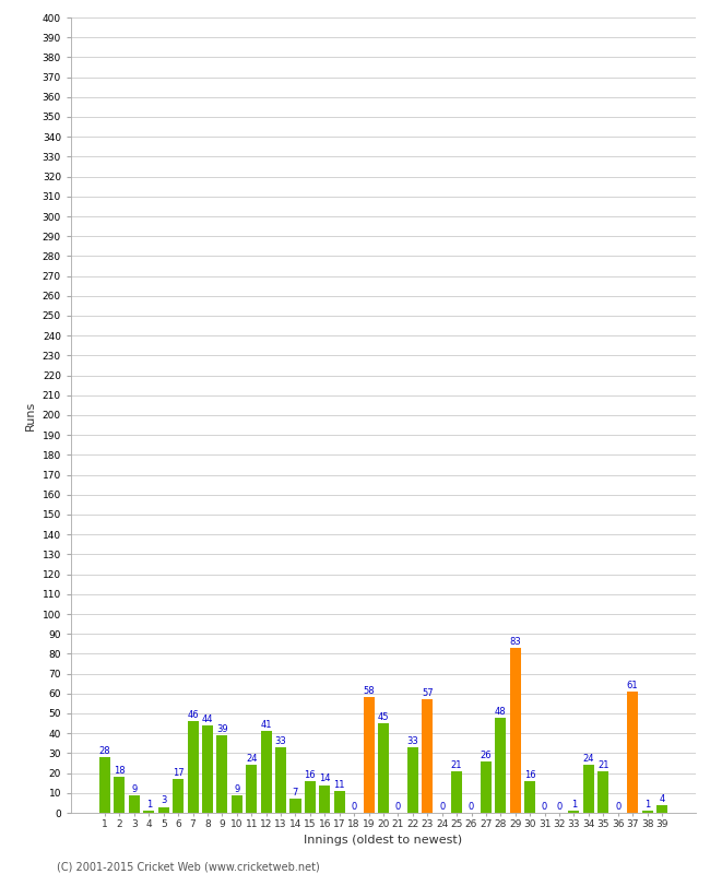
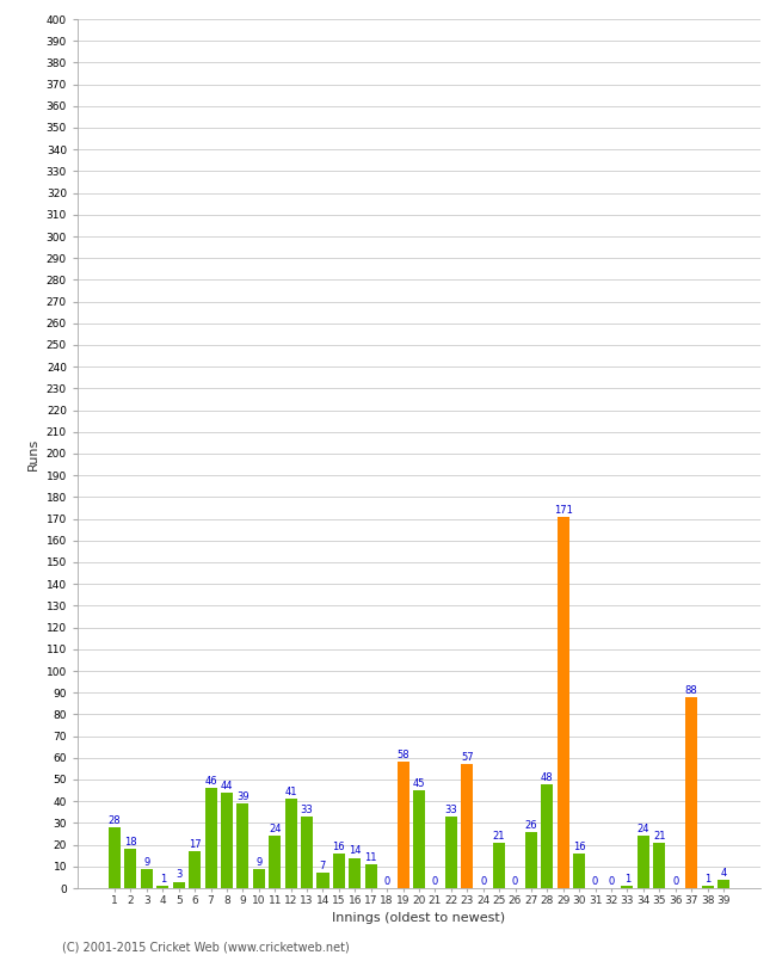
29: 83 -> 171
37: 61 -> 88
